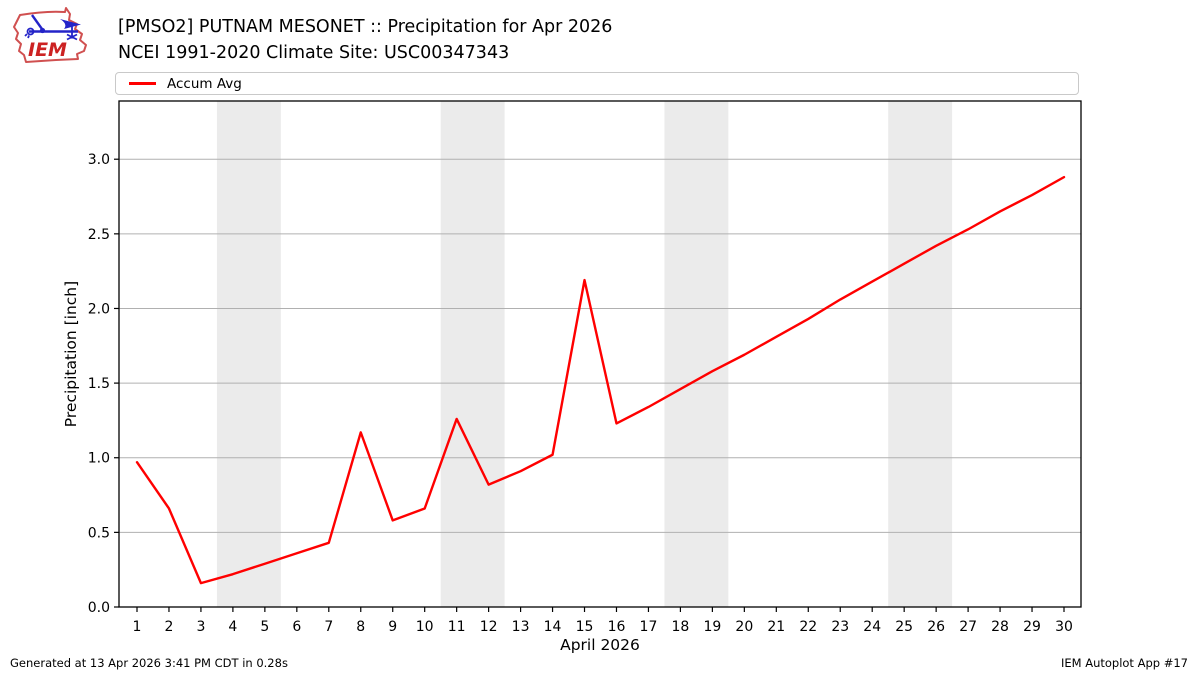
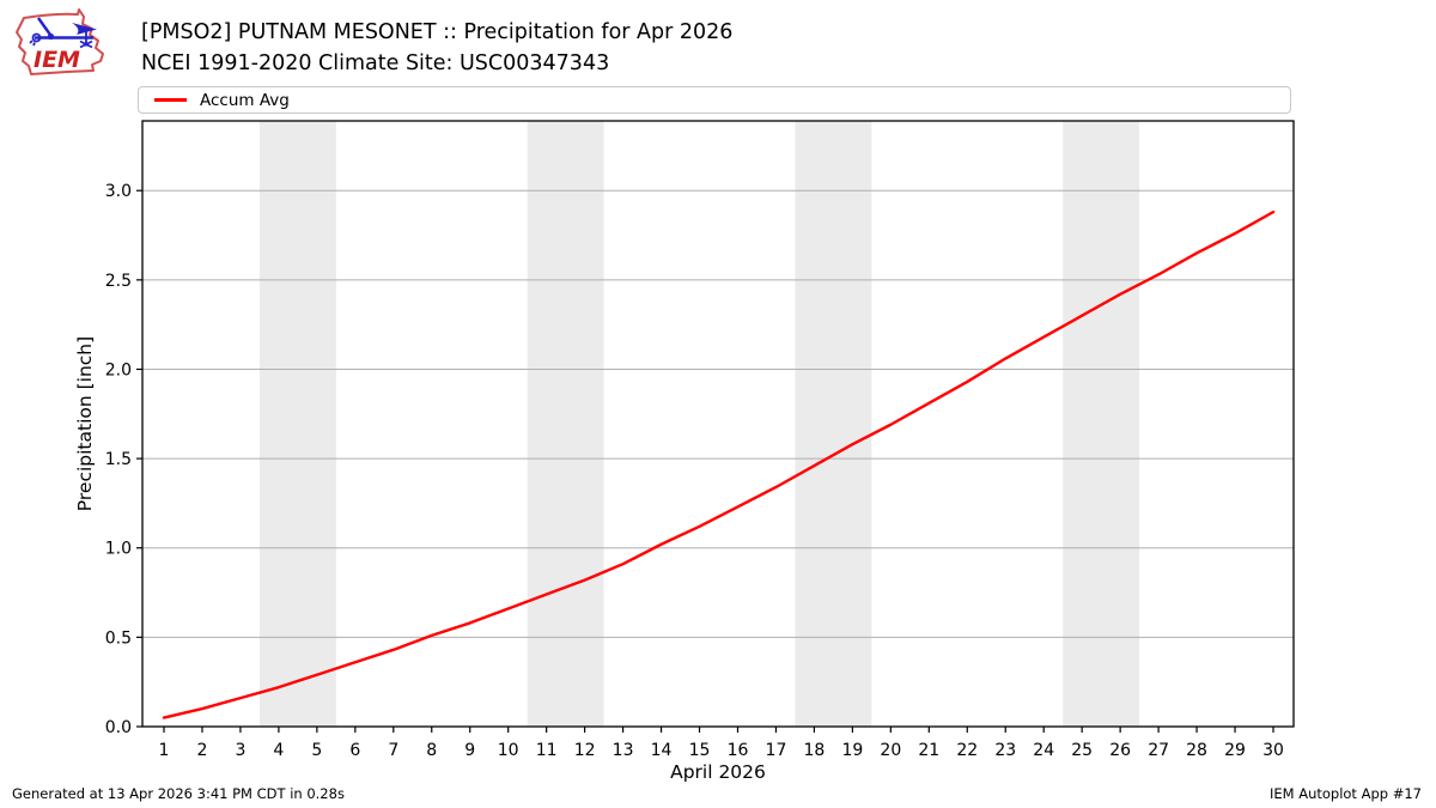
1: 0.97 -> 0.05
2: 0.66 -> 0.10
8: 1.17 -> 0.51
11: 1.26 -> 0.74
15: 2.19 -> 1.12
